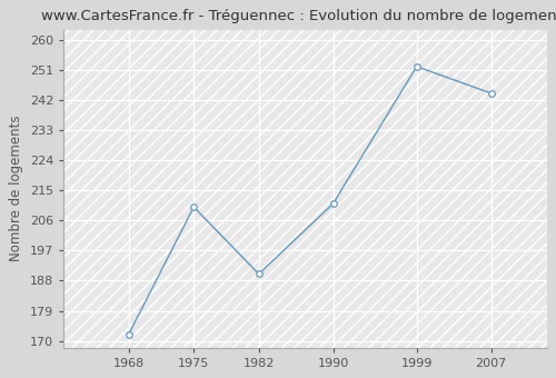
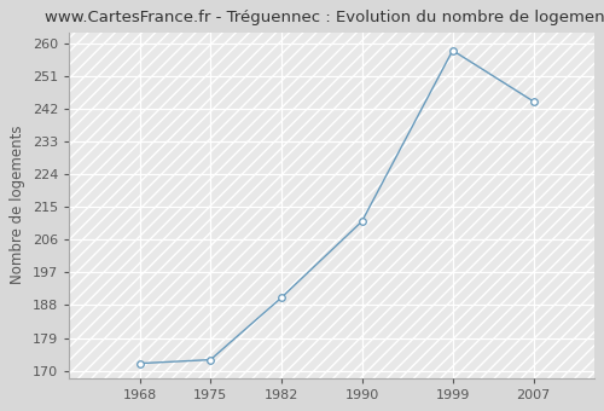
1975: 210 -> 173
1999: 252 -> 258
